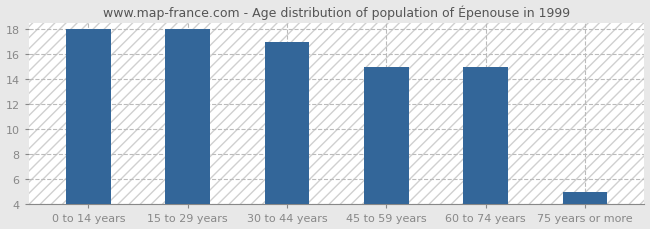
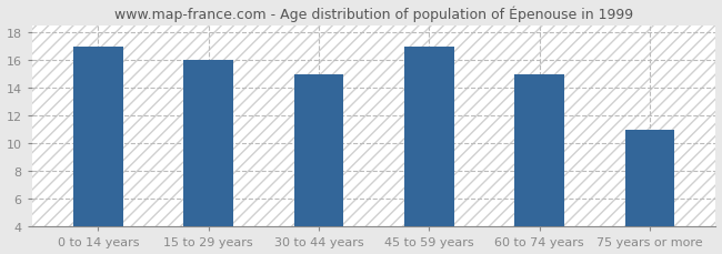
0 to 14 years: 18 -> 17
15 to 29 years: 18 -> 16
30 to 44 years: 17 -> 15
45 to 59 years: 15 -> 17
75 years or more: 5 -> 11
